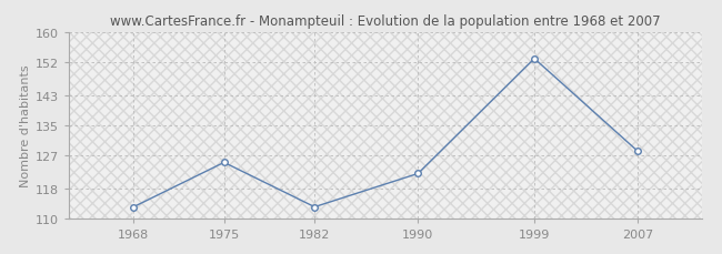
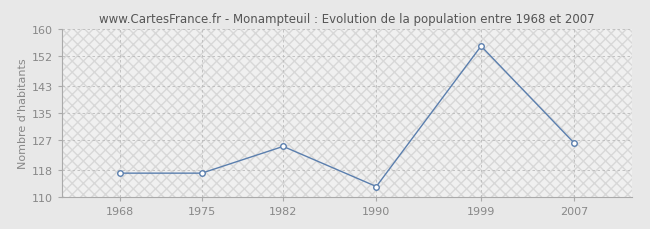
1968: 113 -> 117
1975: 125 -> 117
1982: 113 -> 125
1990: 122 -> 113
1999: 153 -> 155
2007: 128 -> 126
